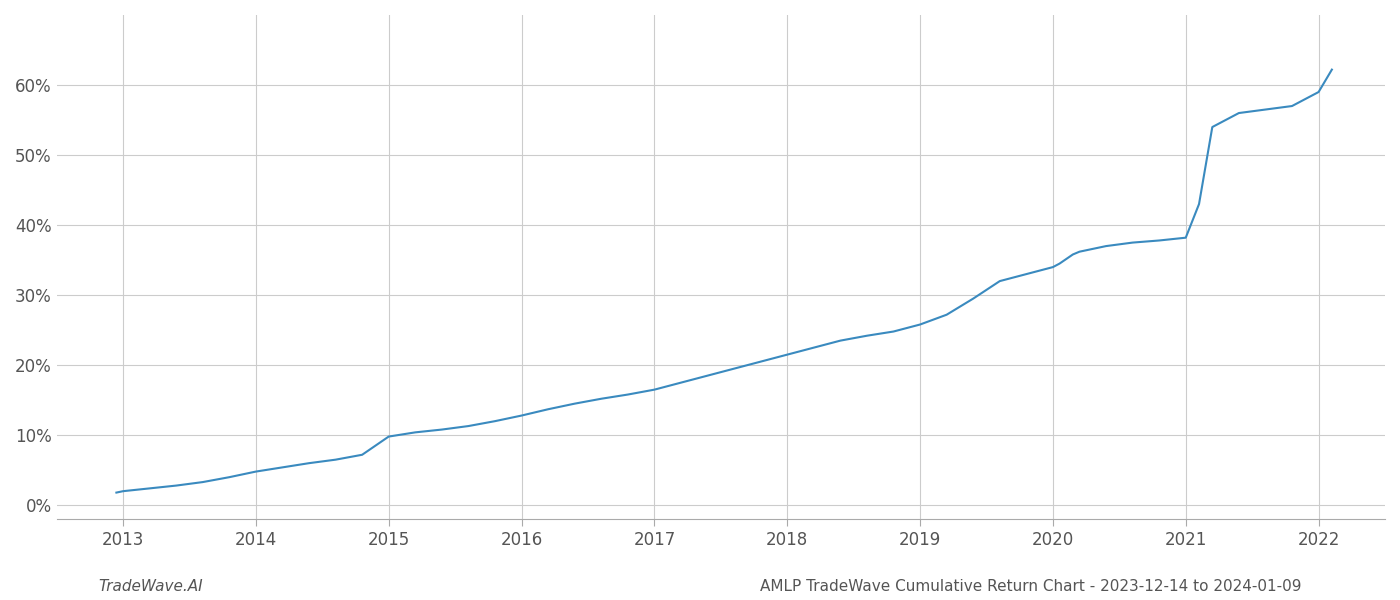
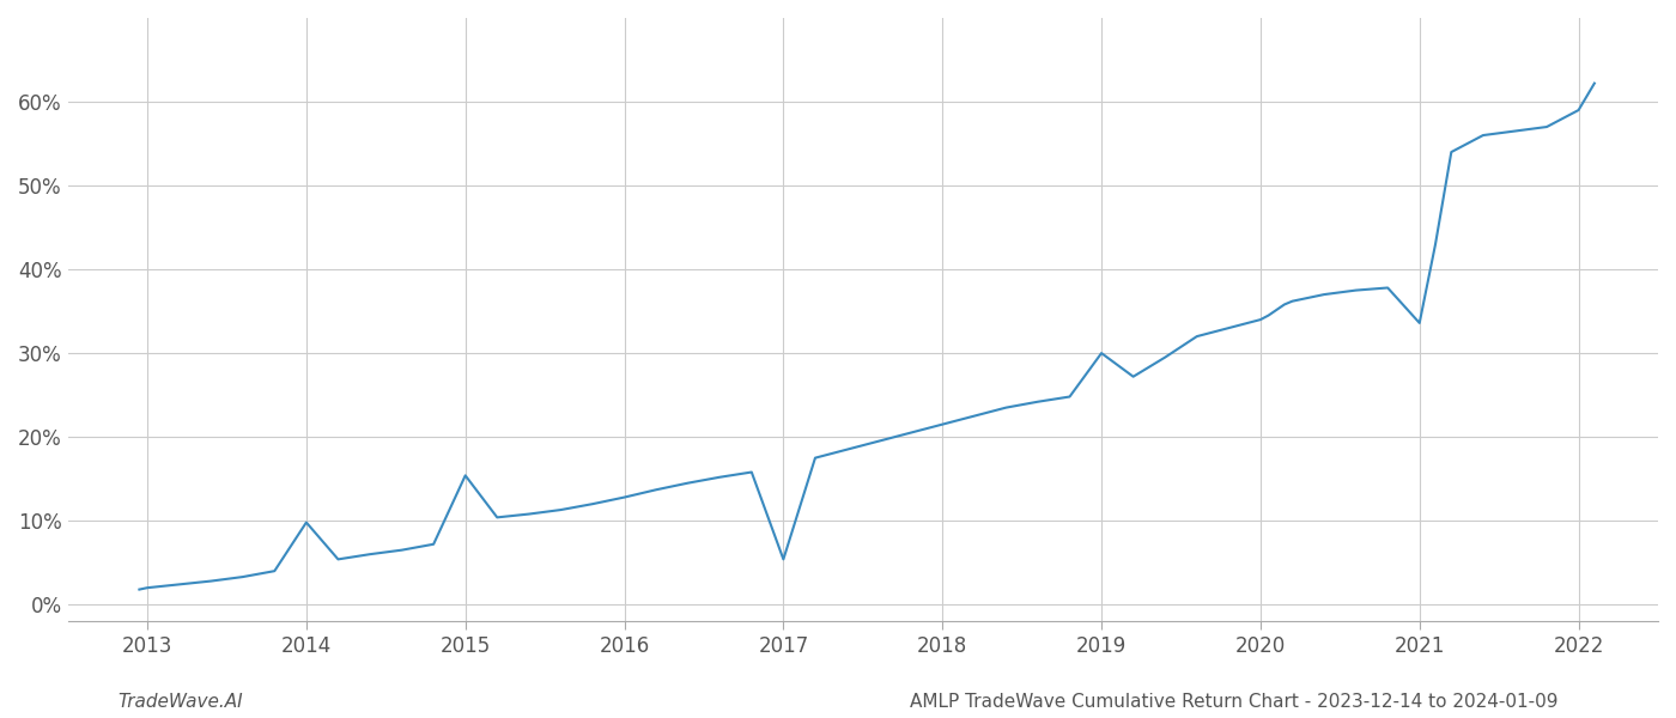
2014: 4.8% -> 9.8%
2015: 9.8% -> 15.4%
2017: 16.5% -> 5.4%
2019: 25.8% -> 30.0%
2021: 38.2% -> 33.6%
